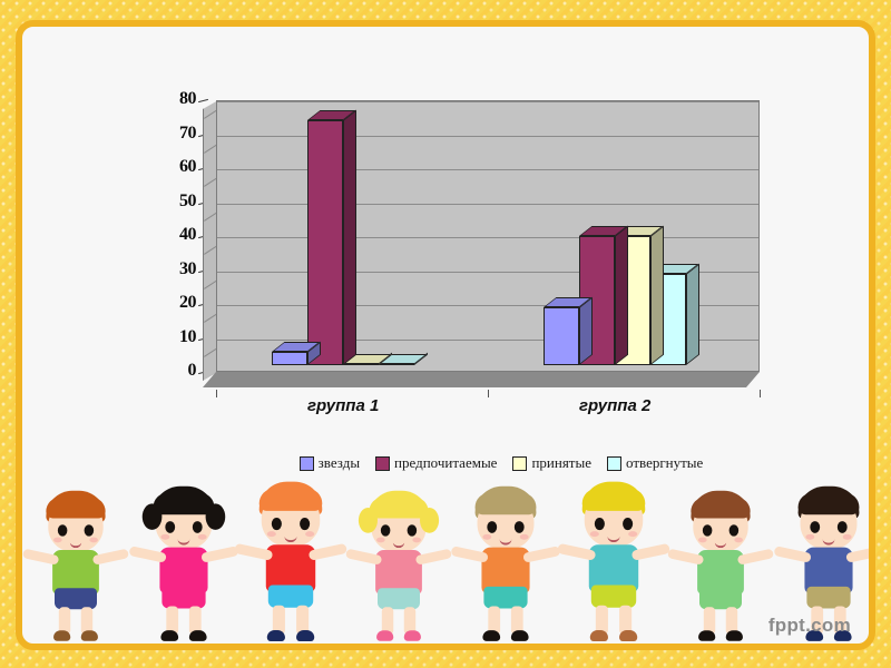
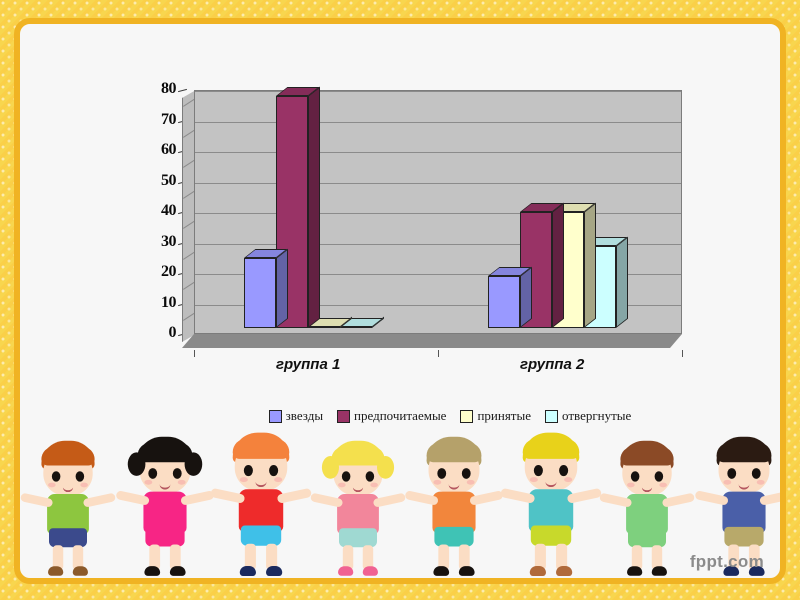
звезды/группа 1: 4 -> 23
предпочитаемые/группа 1: 72 -> 76
